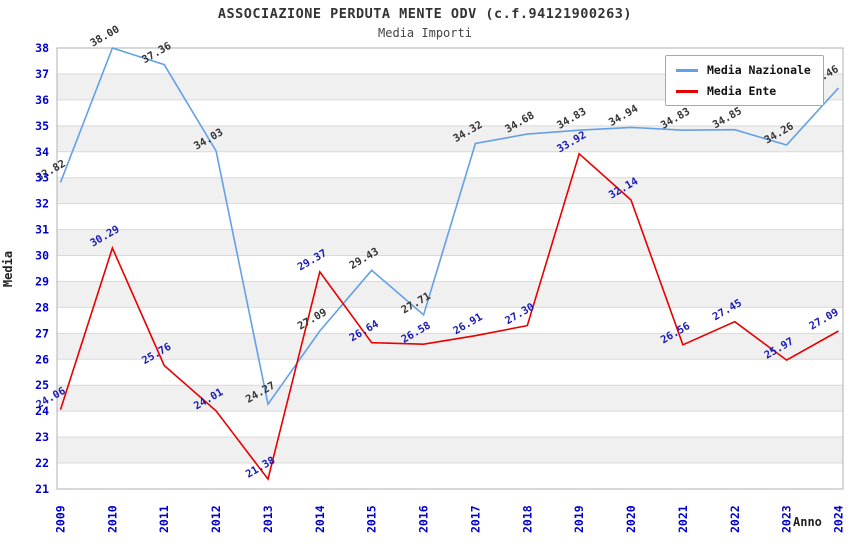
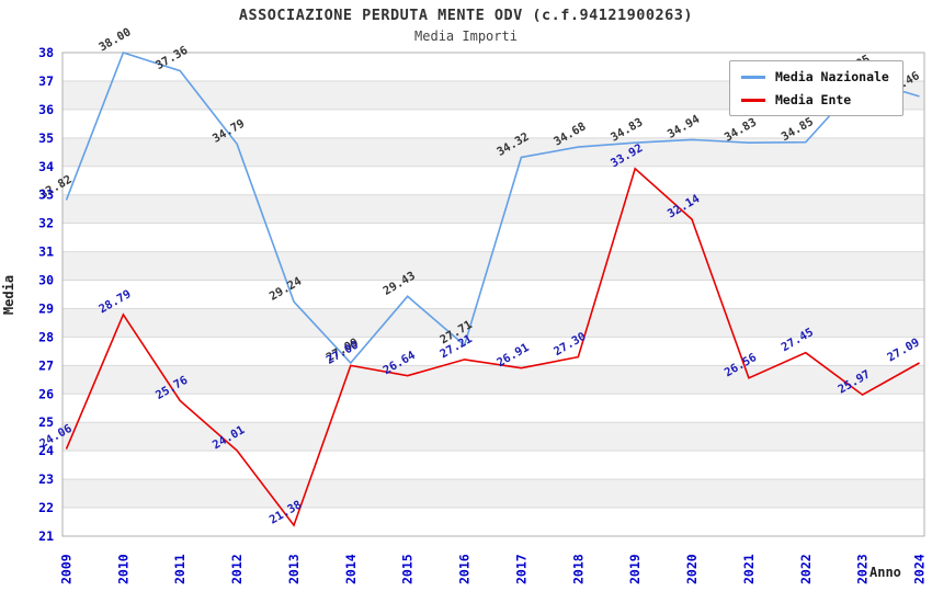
Media Ente/2010: 30.29 -> 28.79
Media Nazionale/2012: 34.03 -> 34.79
Media Nazionale/2013: 24.27 -> 29.24
Media Ente/2014: 29.37 -> 27.00
Media Ente/2016: 26.58 -> 27.21
Media Nazionale/2023: 34.26 -> 37.05
